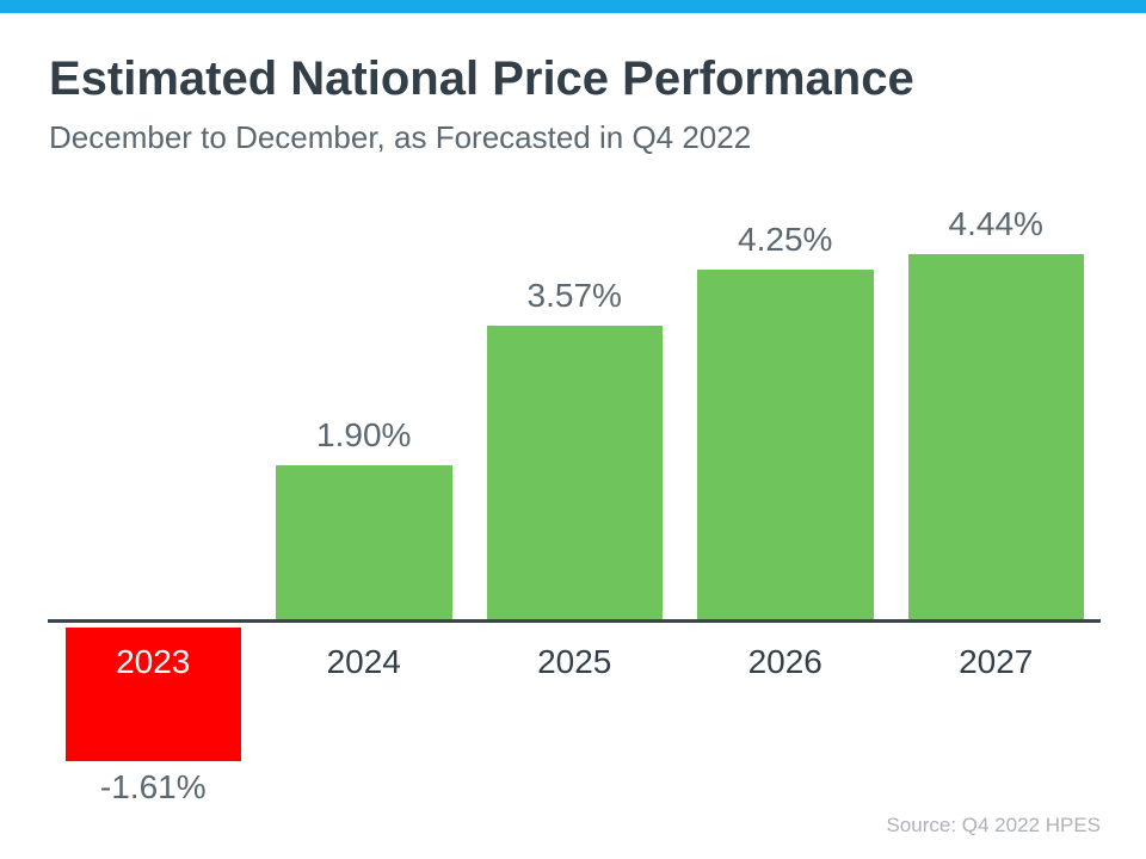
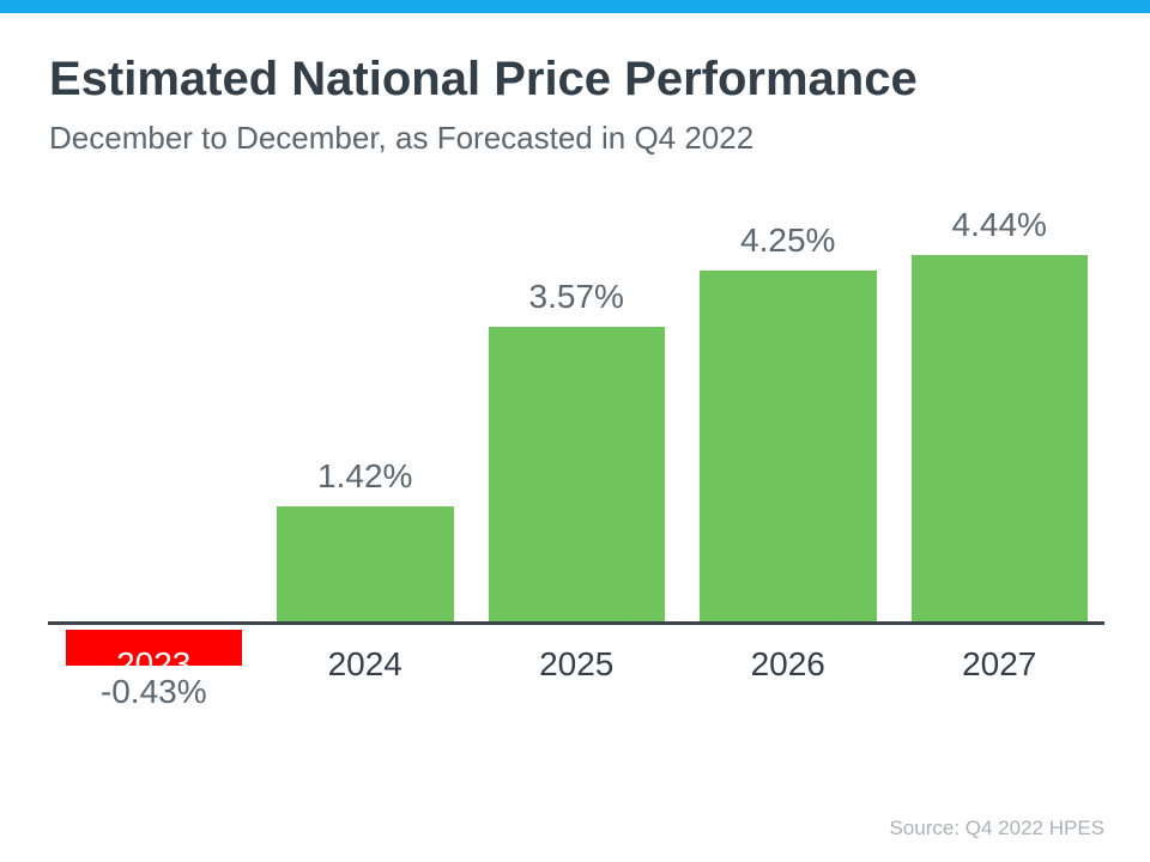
2023: -1.61% -> -0.43%
2024: 1.90% -> 1.42%
